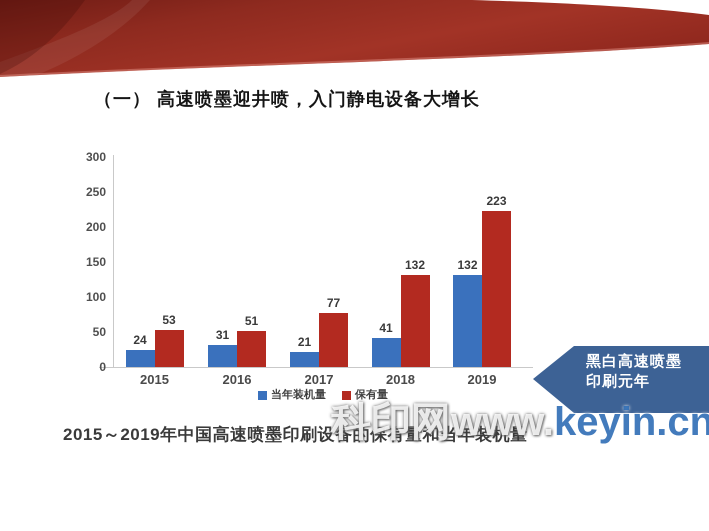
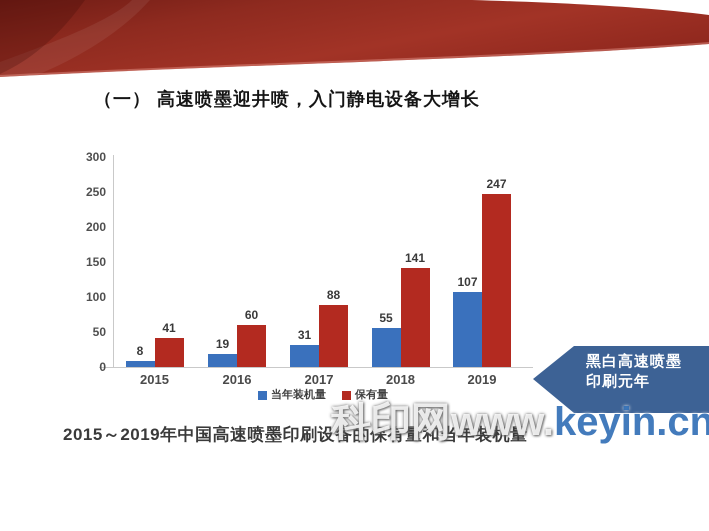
当年装机量/2015: 24 -> 8
保有量/2015: 53 -> 41
当年装机量/2016: 31 -> 19
保有量/2016: 51 -> 60
当年装机量/2017: 21 -> 31
保有量/2017: 77 -> 88
当年装机量/2018: 41 -> 55
保有量/2018: 132 -> 141
当年装机量/2019: 132 -> 107
保有量/2019: 223 -> 247
